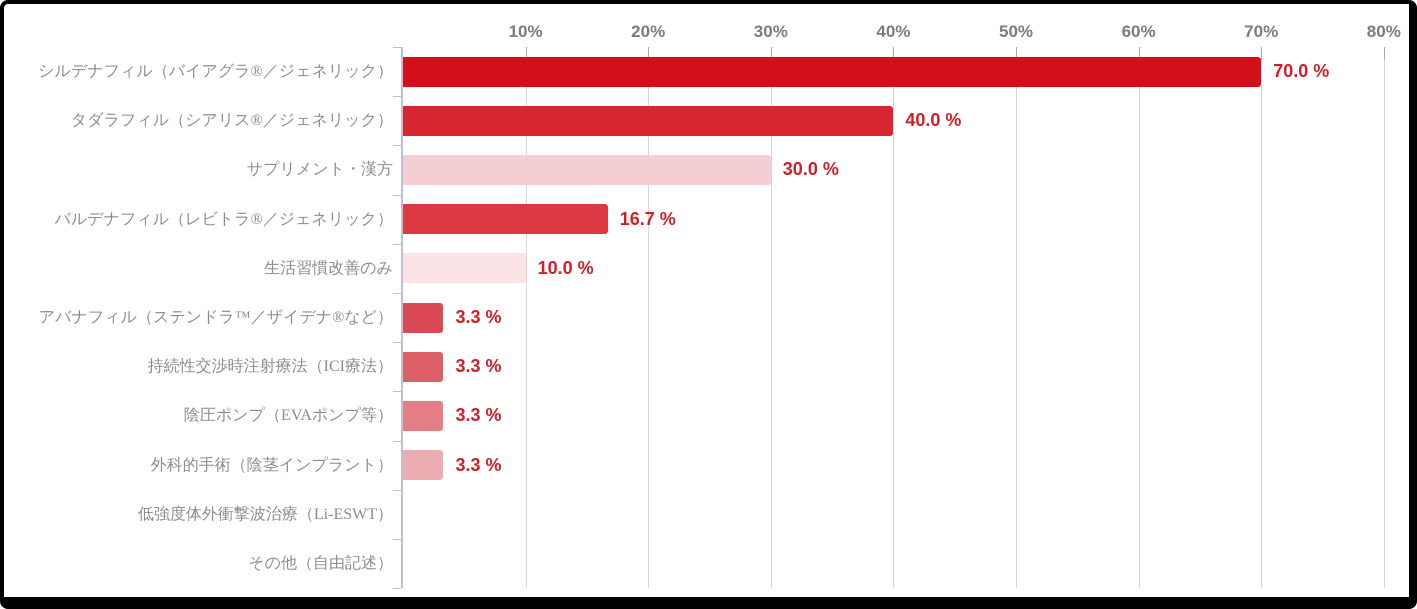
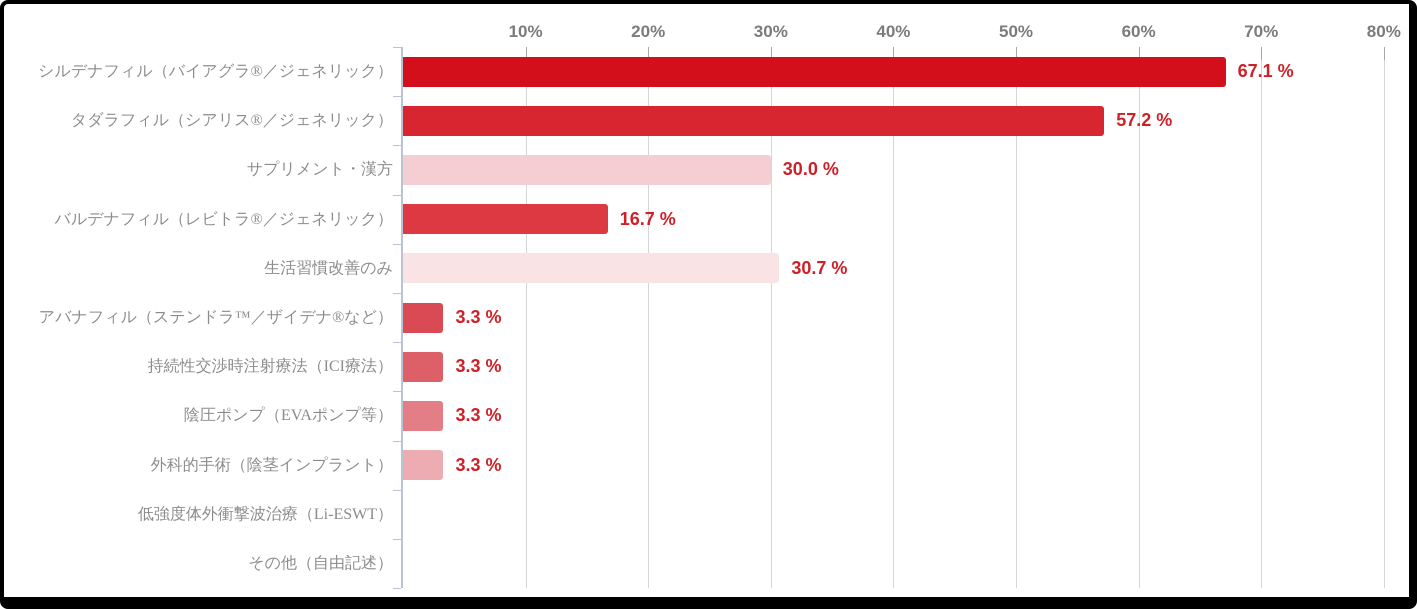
シルデナフィル（バイアグラ®／ジェネリック）: 70.0 -> 67.1
タダラフィル（シアリス®／ジェネリック）: 40.0 -> 57.2
生活習慣改善のみ: 10.0 -> 30.7
